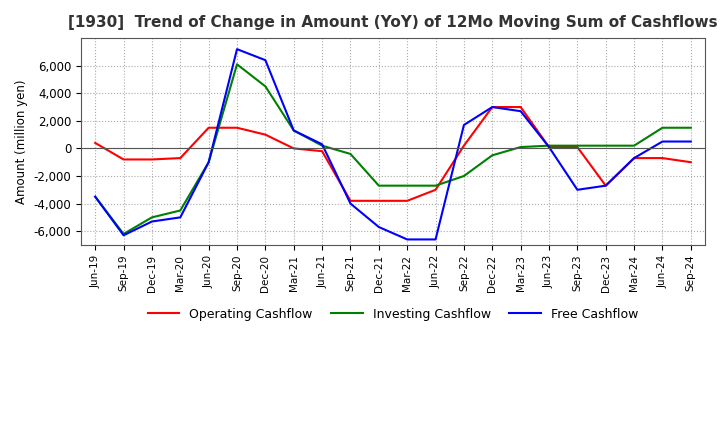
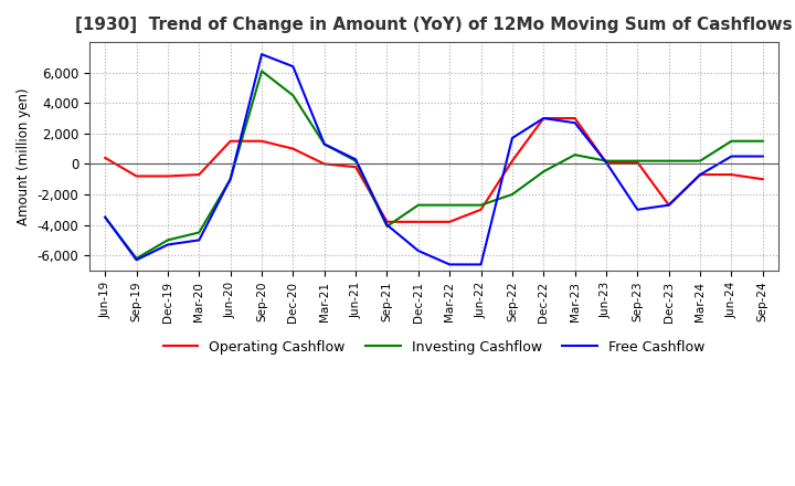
Investing Cashflow/Sep-21: -400 -> -4,100
Investing Cashflow/Mar-23: 100 -> 600
